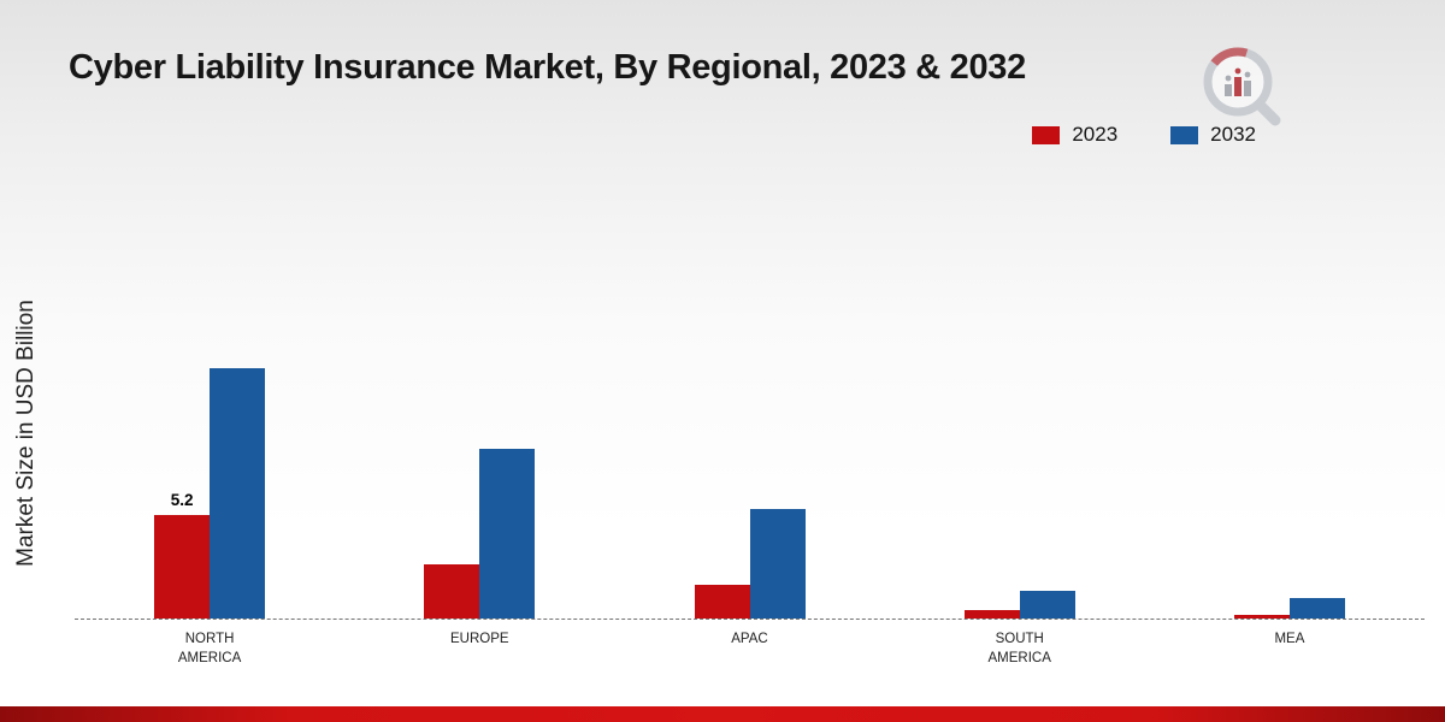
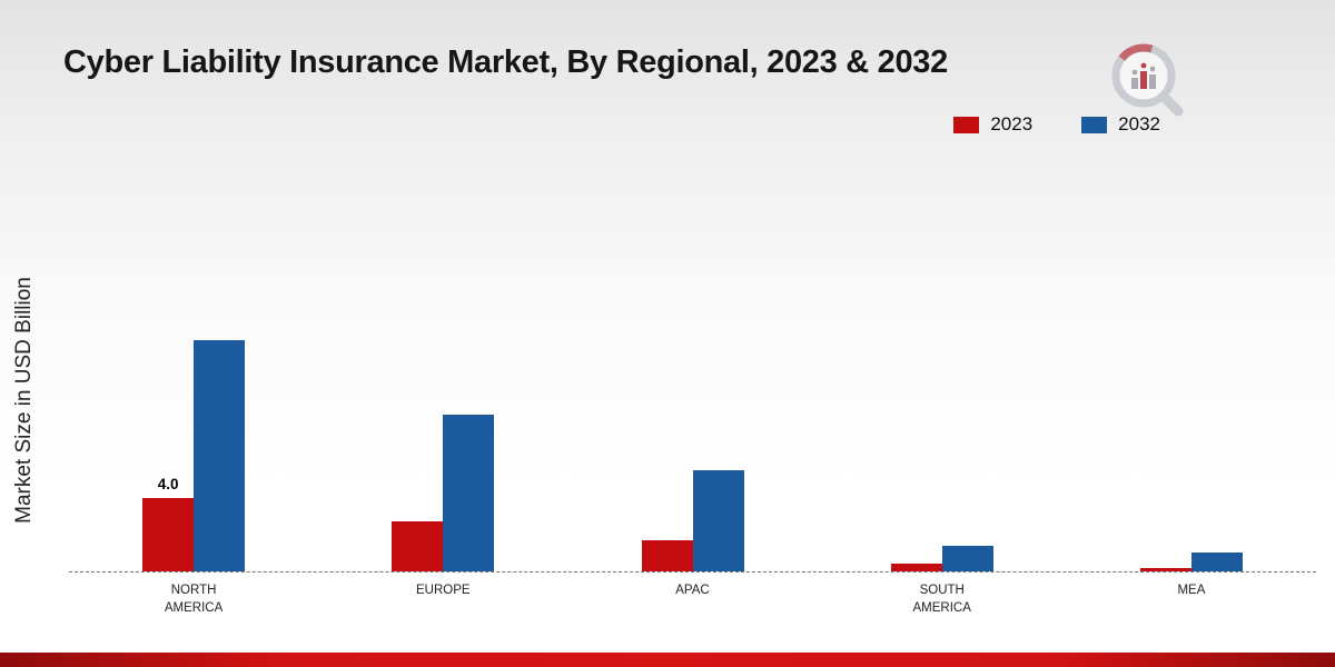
2023/NORTH AMERICA: 5.2 -> 4.0
